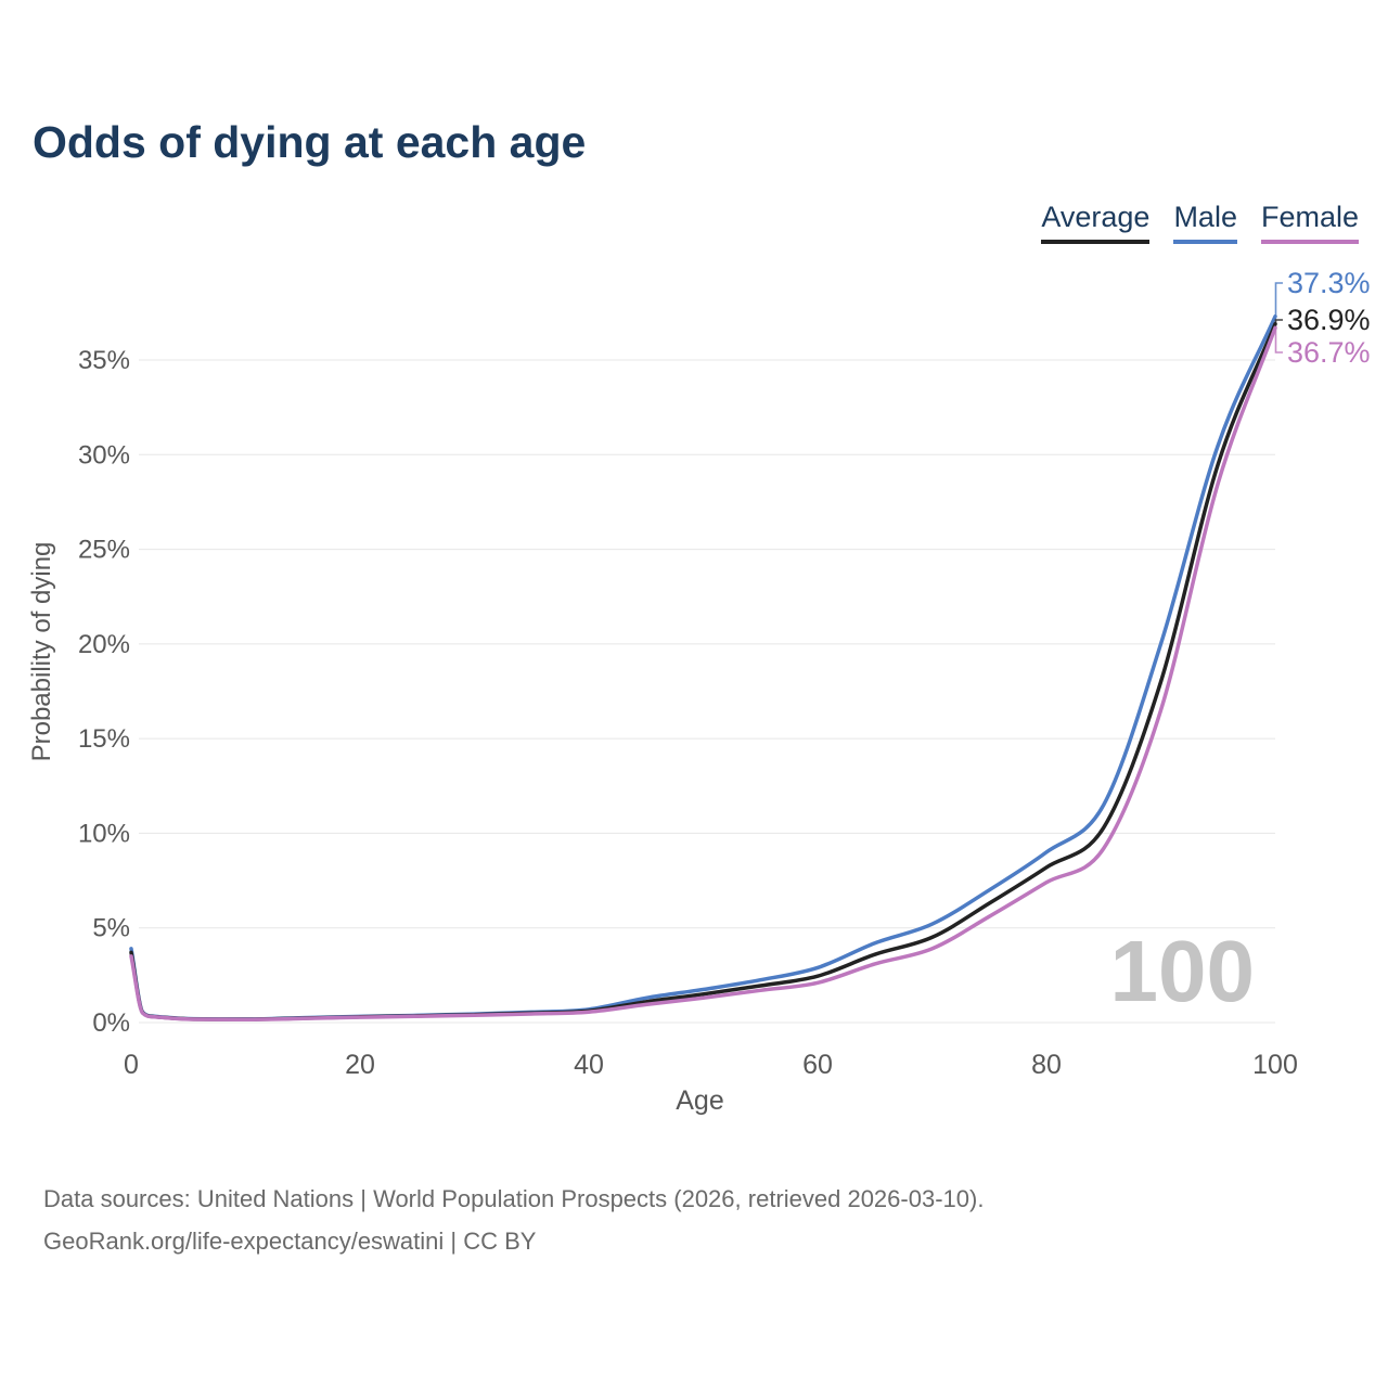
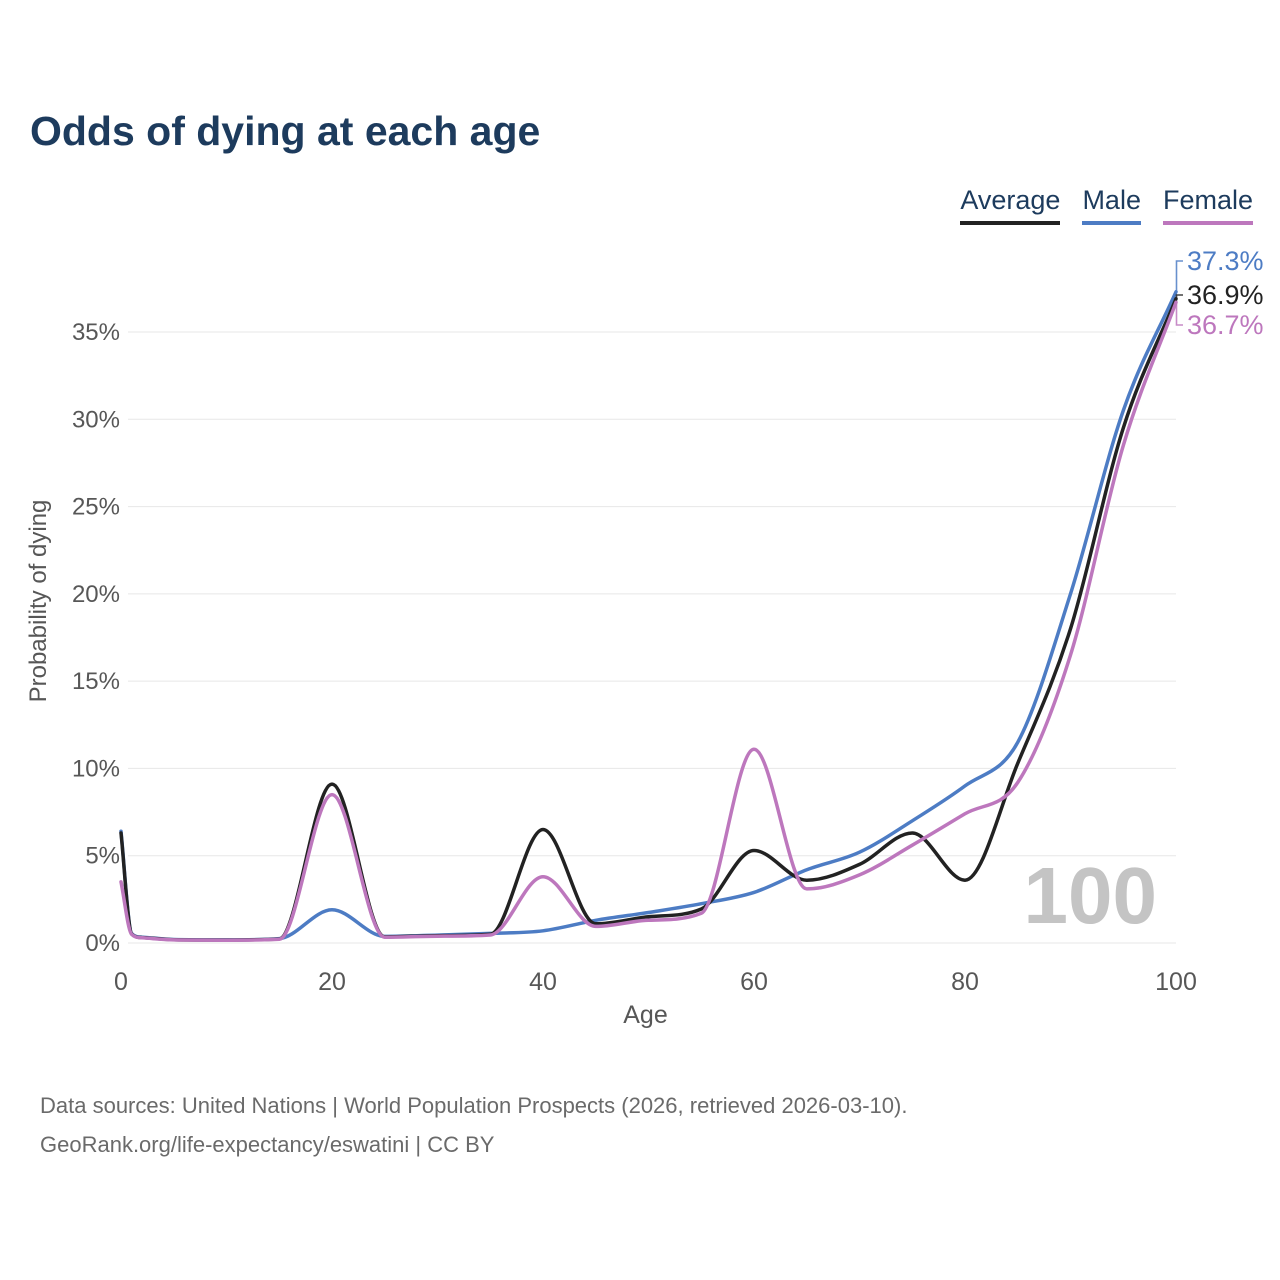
Average/0: 3.7% -> 6.3%
Male/0: 3.9% -> 6.4%
Average/20: 0.3% -> 9.1%
Male/20: 0.3% -> 1.9%
Female/20: 0.3% -> 8.5%
Average/40: 0.6% -> 6.5%
Female/40: 0.6% -> 3.8%
Average/60: 2.5% -> 5.3%
Female/60: 2.1% -> 11.1%
Average/80: 8.2% -> 3.6%
